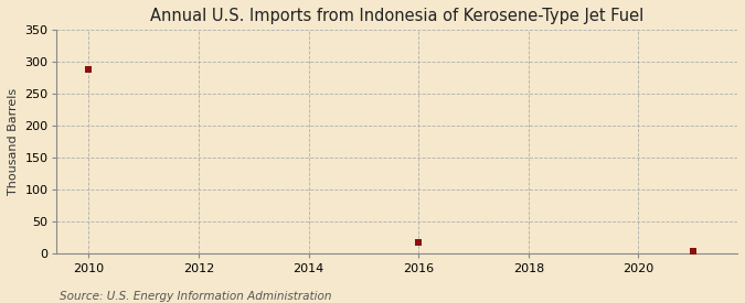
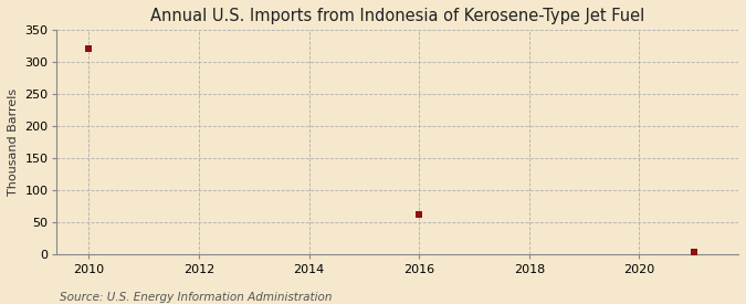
2010: 288 -> 321
2016: 18 -> 62
